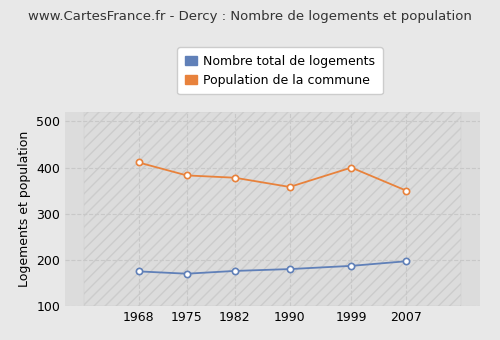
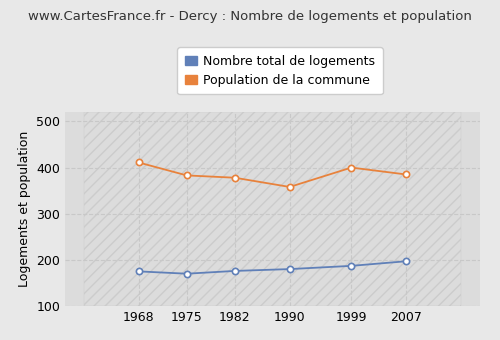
Population de la commune/2007: 350 -> 385
